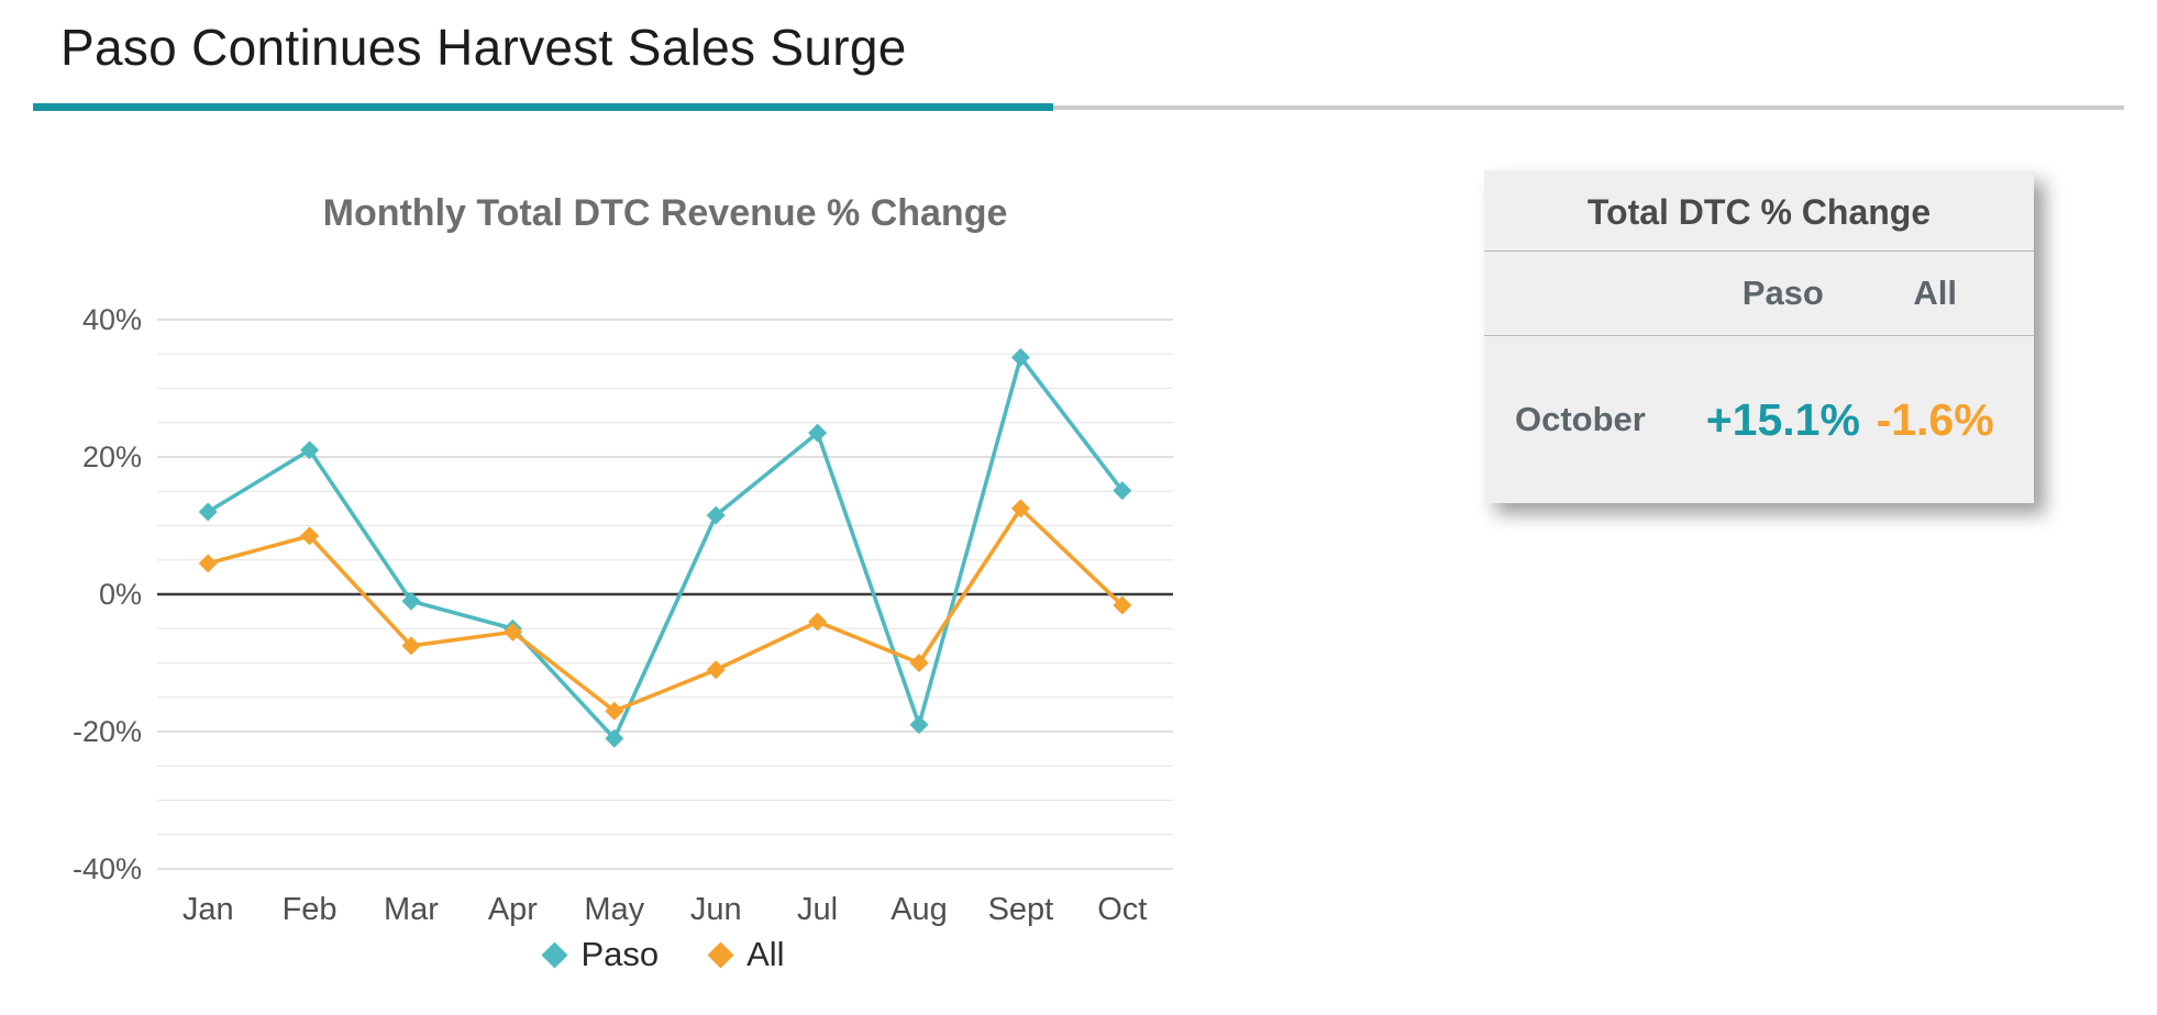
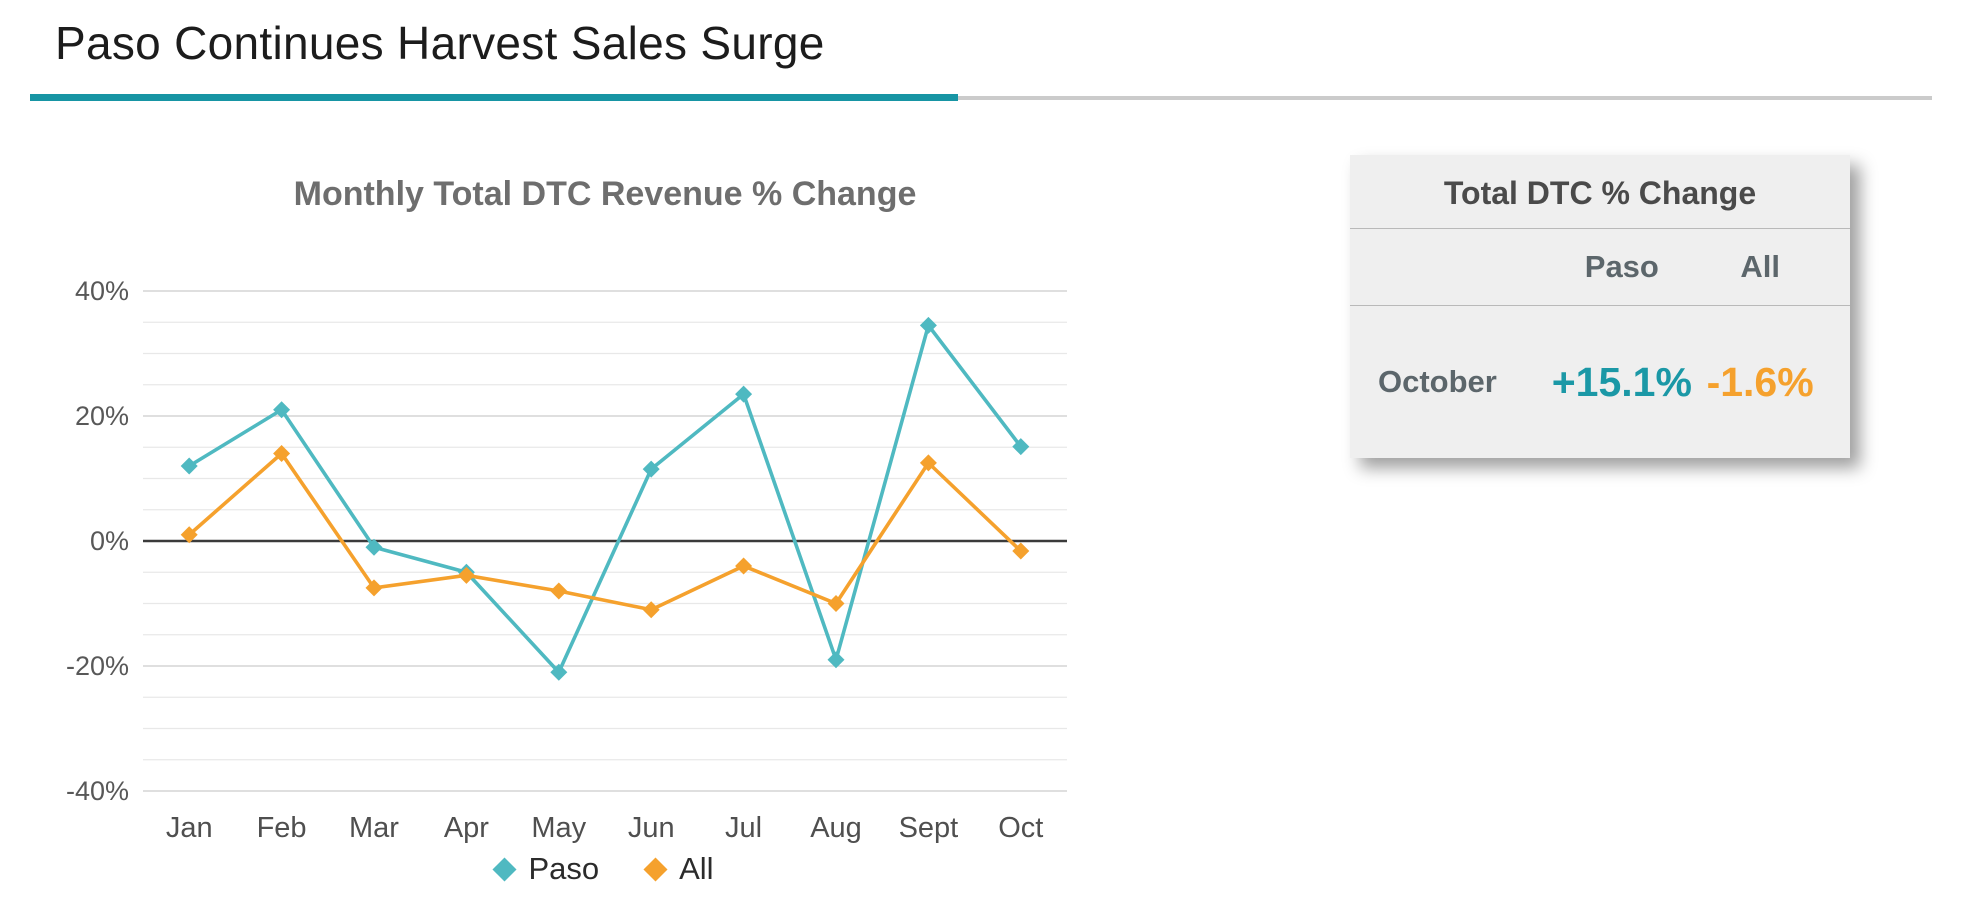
All/Jan: 4% -> 1%
All/Feb: 8% -> 14%
All/May: -17% -> -8%
